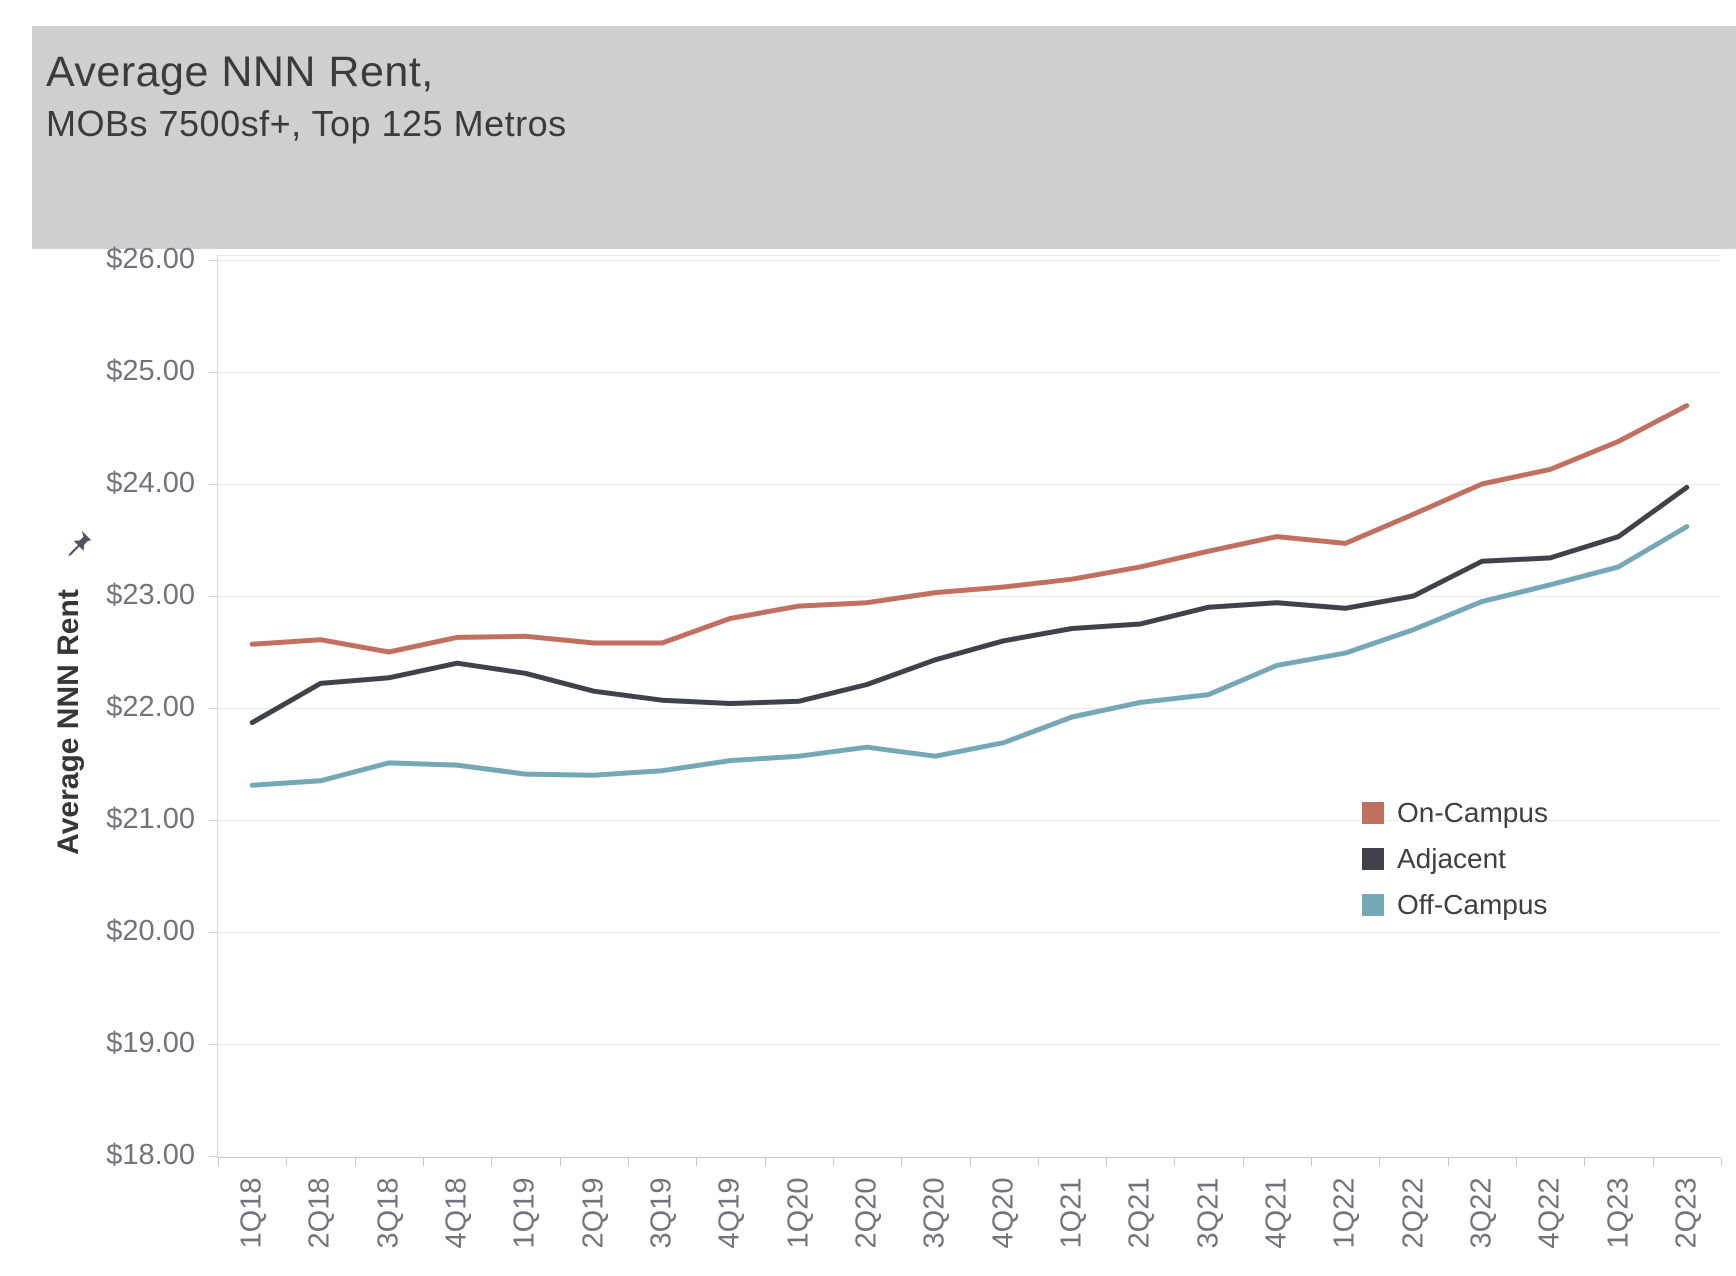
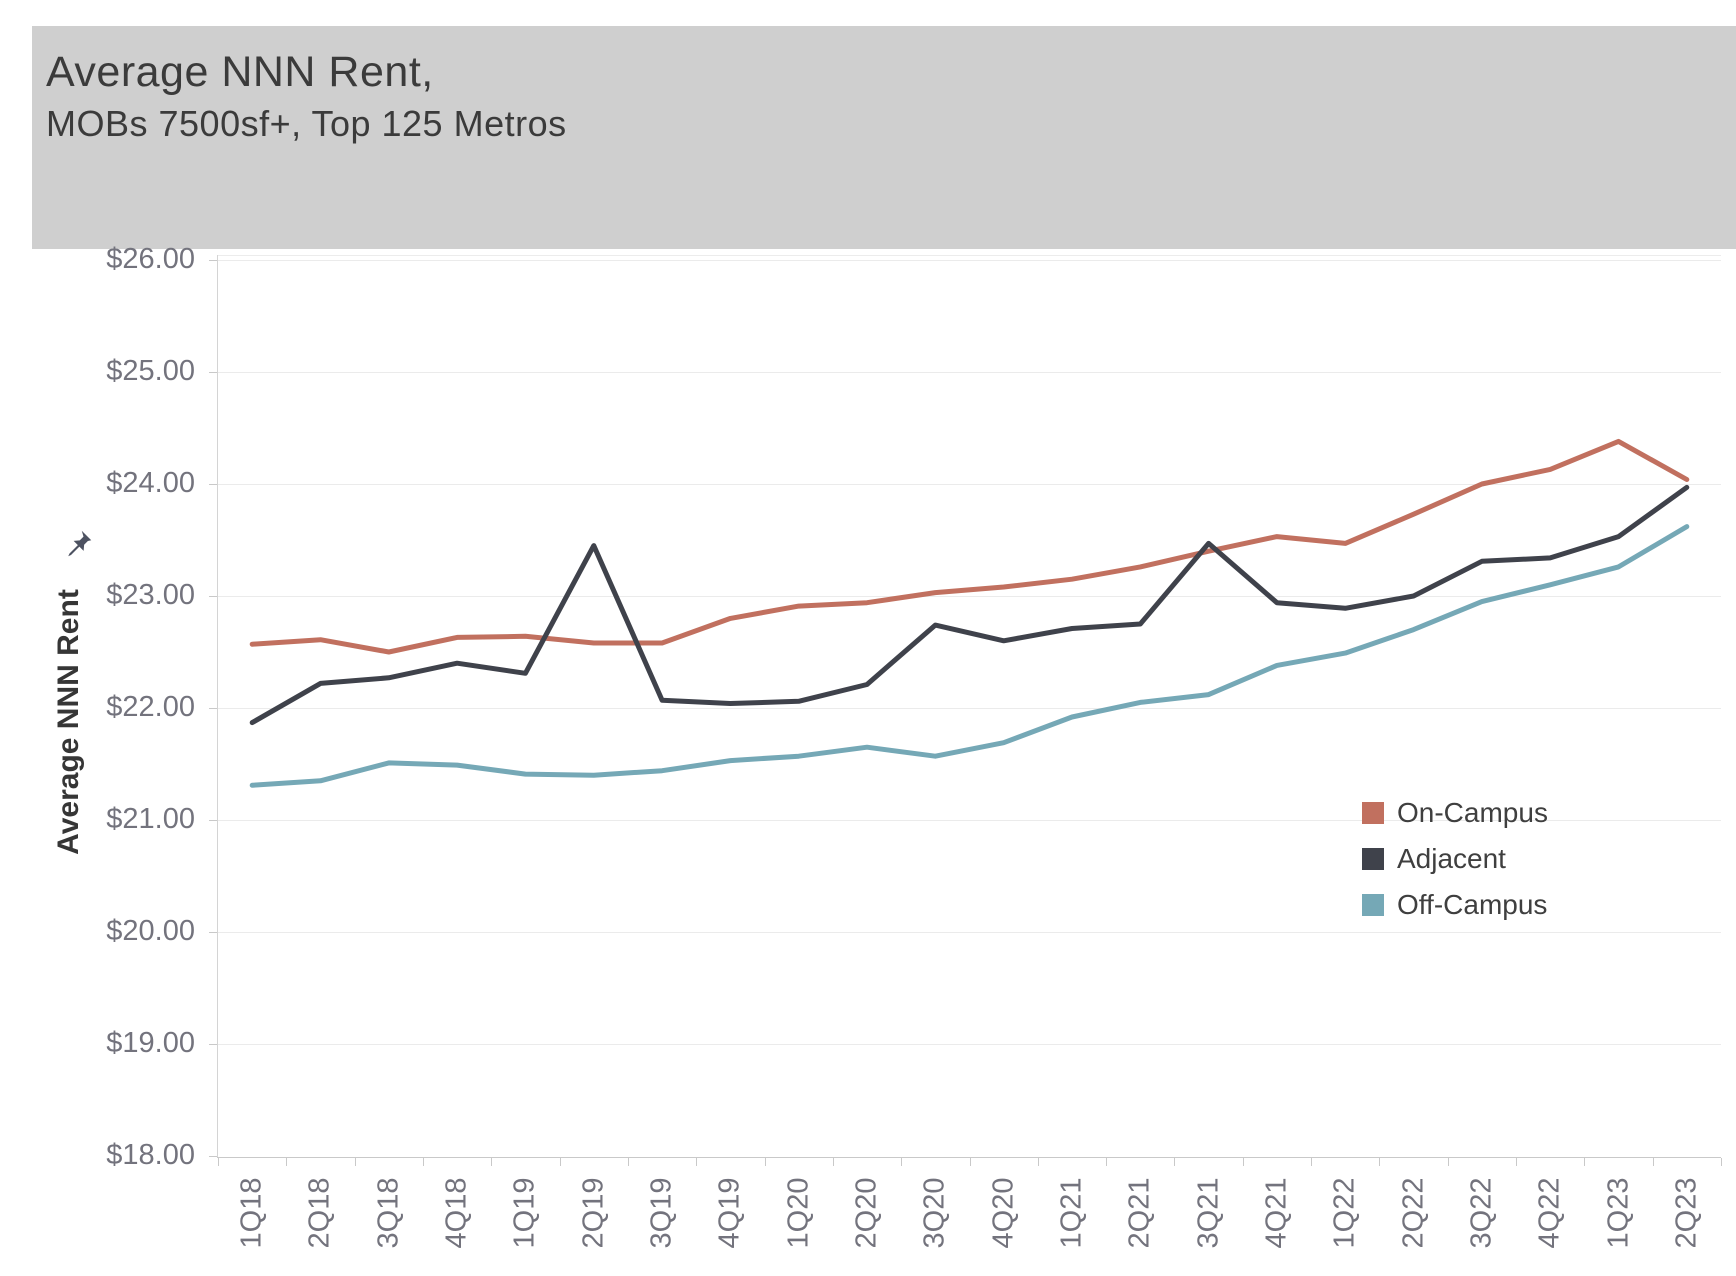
Adjacent/2Q19: $22.15 -> $23.45
Adjacent/3Q20: $22.43 -> $22.74
Adjacent/3Q21: $22.90 -> $23.47
On-Campus/2Q23: $24.70 -> $24.04
